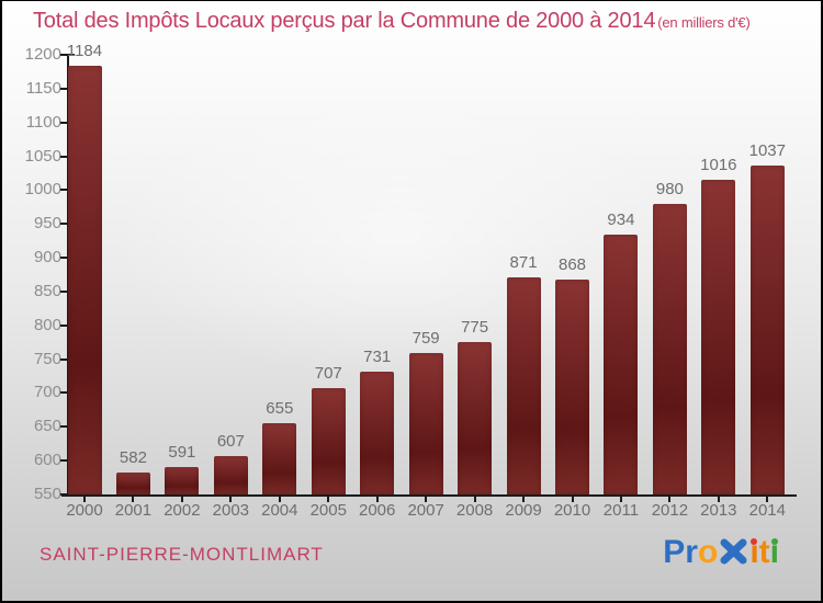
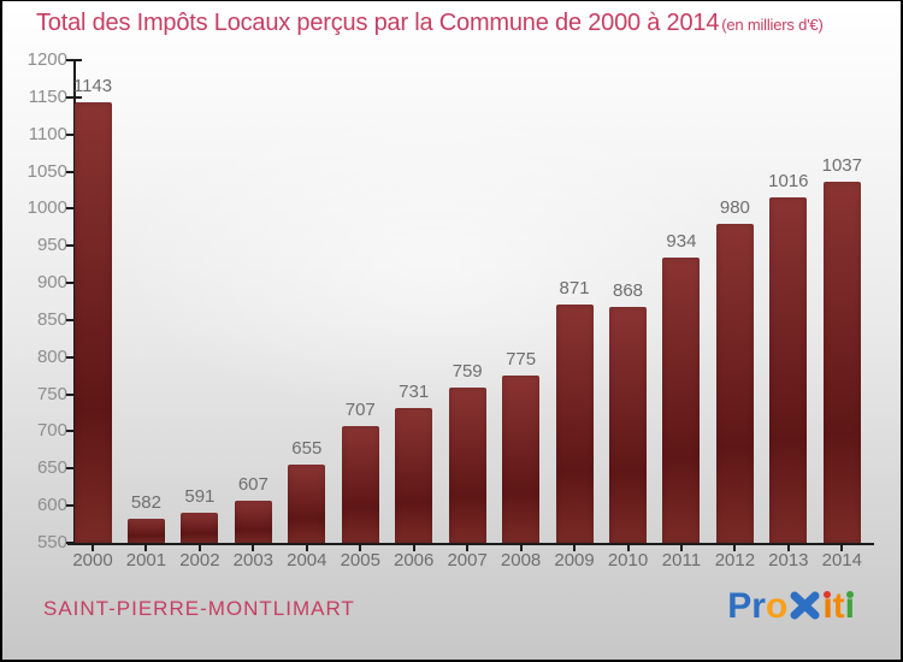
2000: 1184 -> 1143
